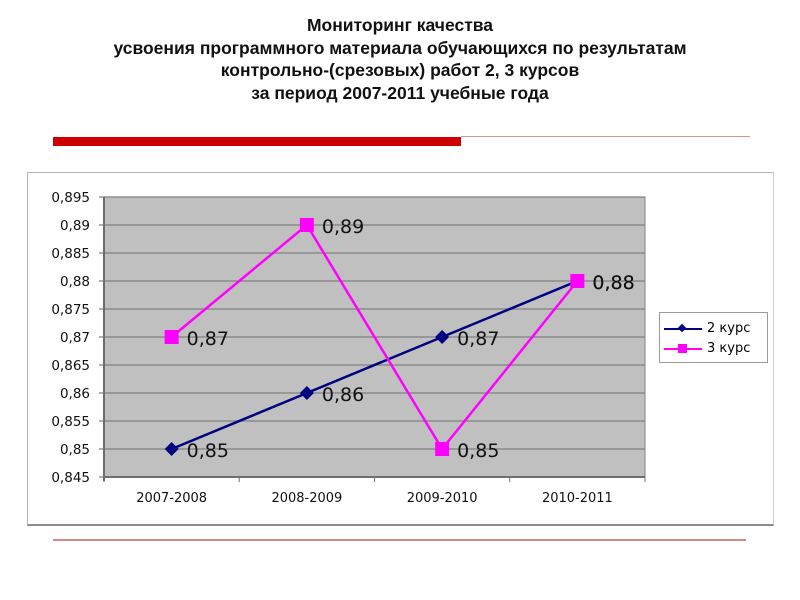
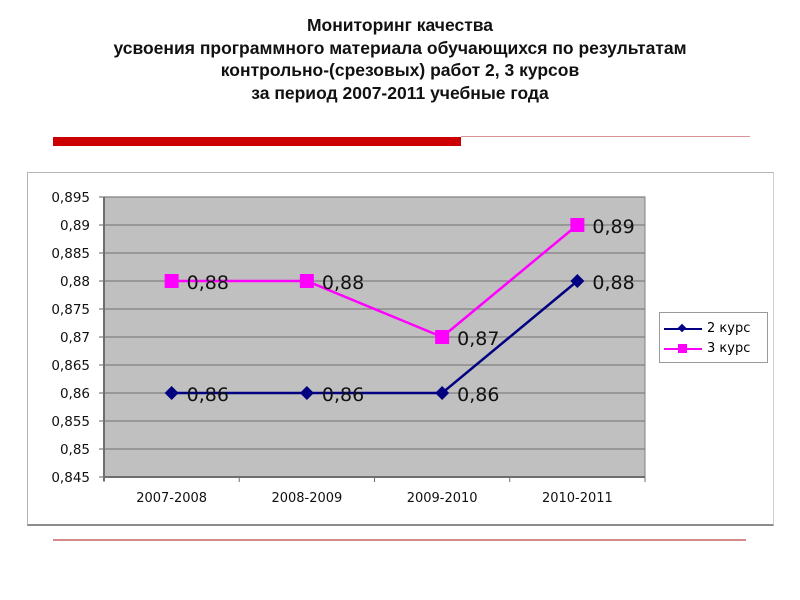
2 курс/2007-2008: 0,85 -> 0,86
3 курс/2007-2008: 0,87 -> 0,88
3 курс/2008-2009: 0,89 -> 0,88
2 курс/2009-2010: 0,87 -> 0,86
3 курс/2009-2010: 0,85 -> 0,87
3 курс/2010-2011: 0,88 -> 0,89
